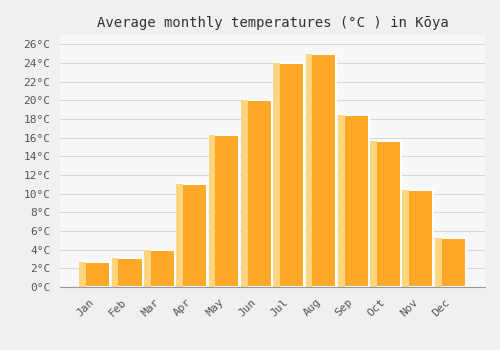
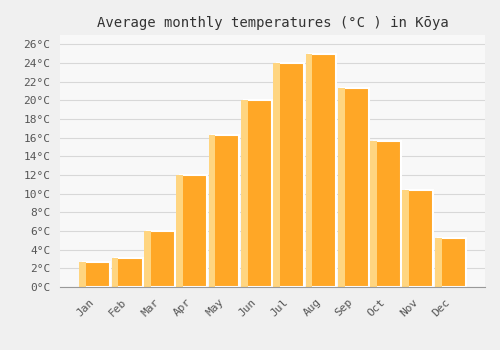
Mar: 4.0°C -> 6.0°C
Apr: 11.0°C -> 12.0°C
Sep: 18.4°C -> 21.3°C
